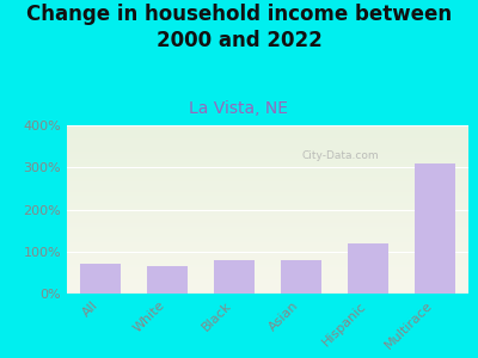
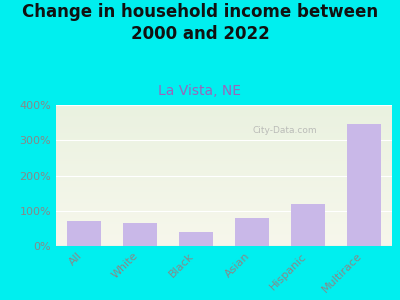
Black: 80% -> 40%
Multirace: 310% -> 345%
